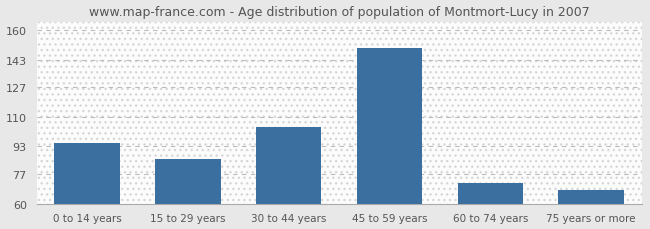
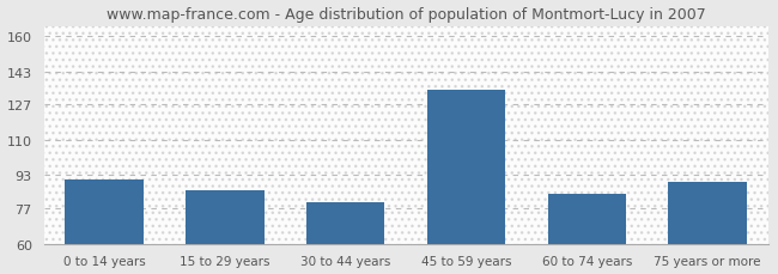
0 to 14 years: 95 -> 91
30 to 44 years: 104 -> 80
45 to 59 years: 150 -> 134
60 to 74 years: 72 -> 84
75 years or more: 68 -> 90
